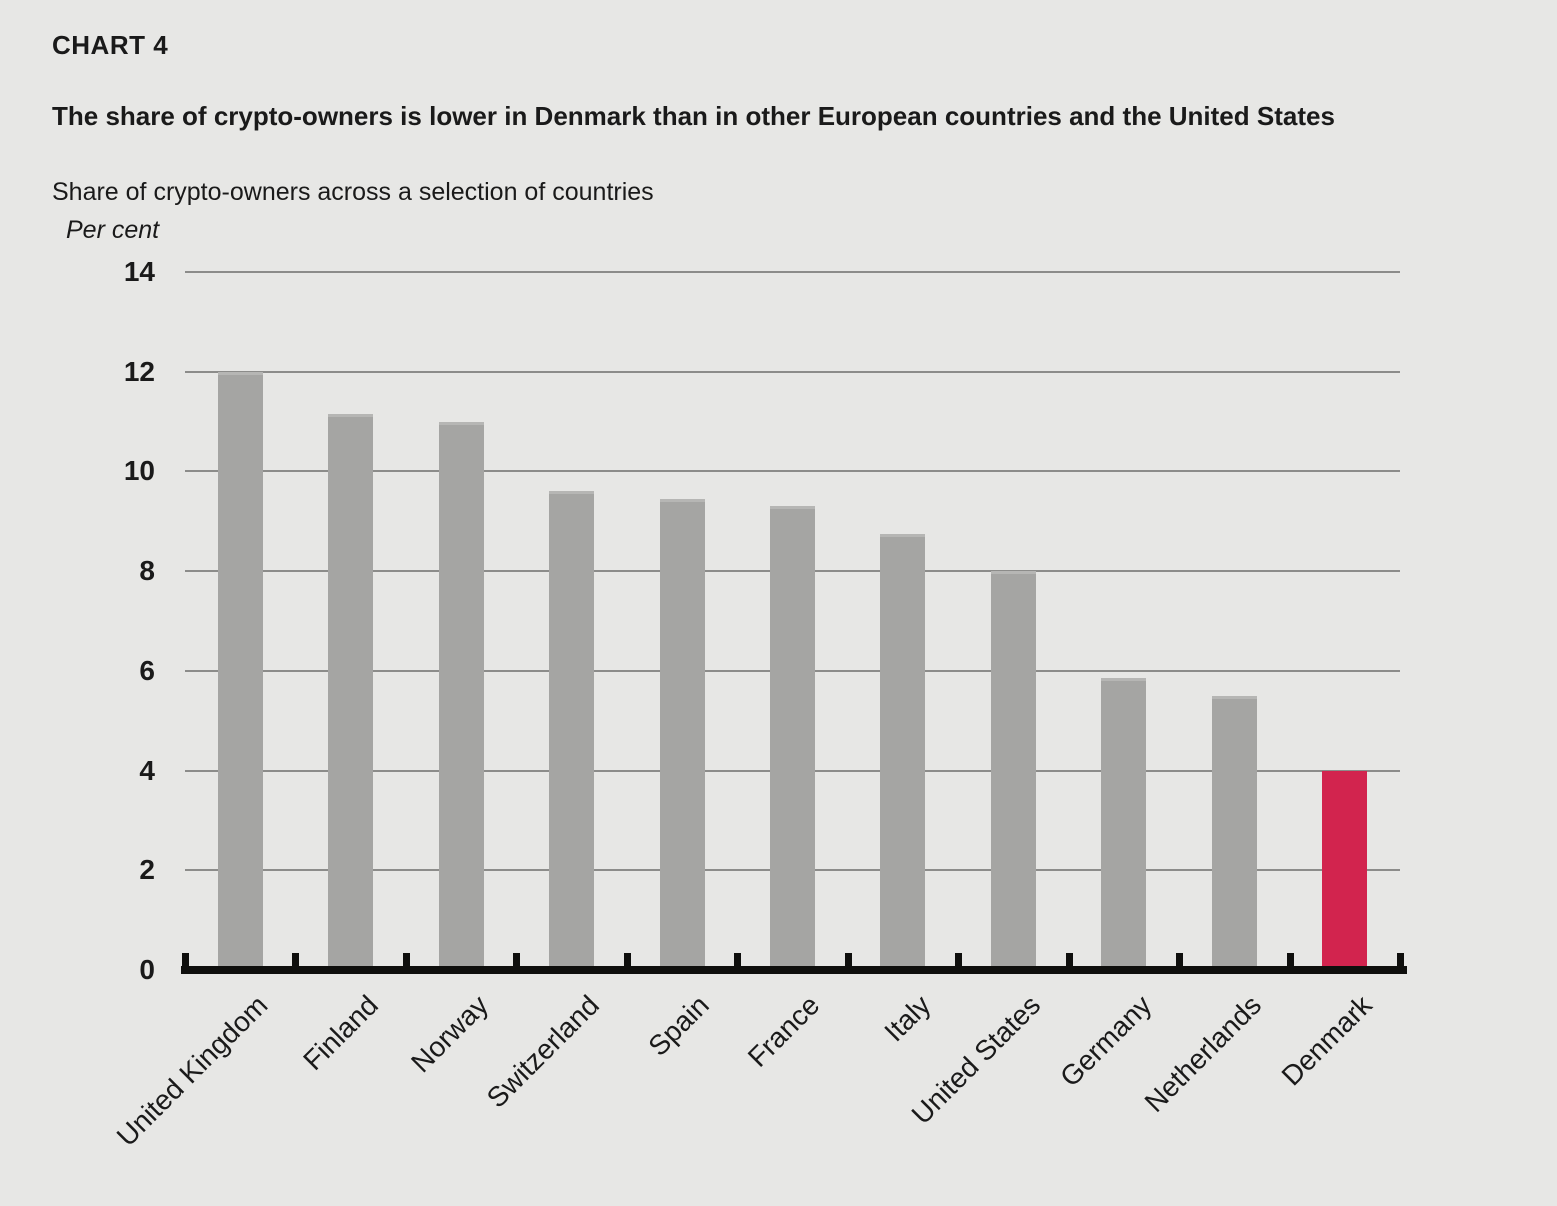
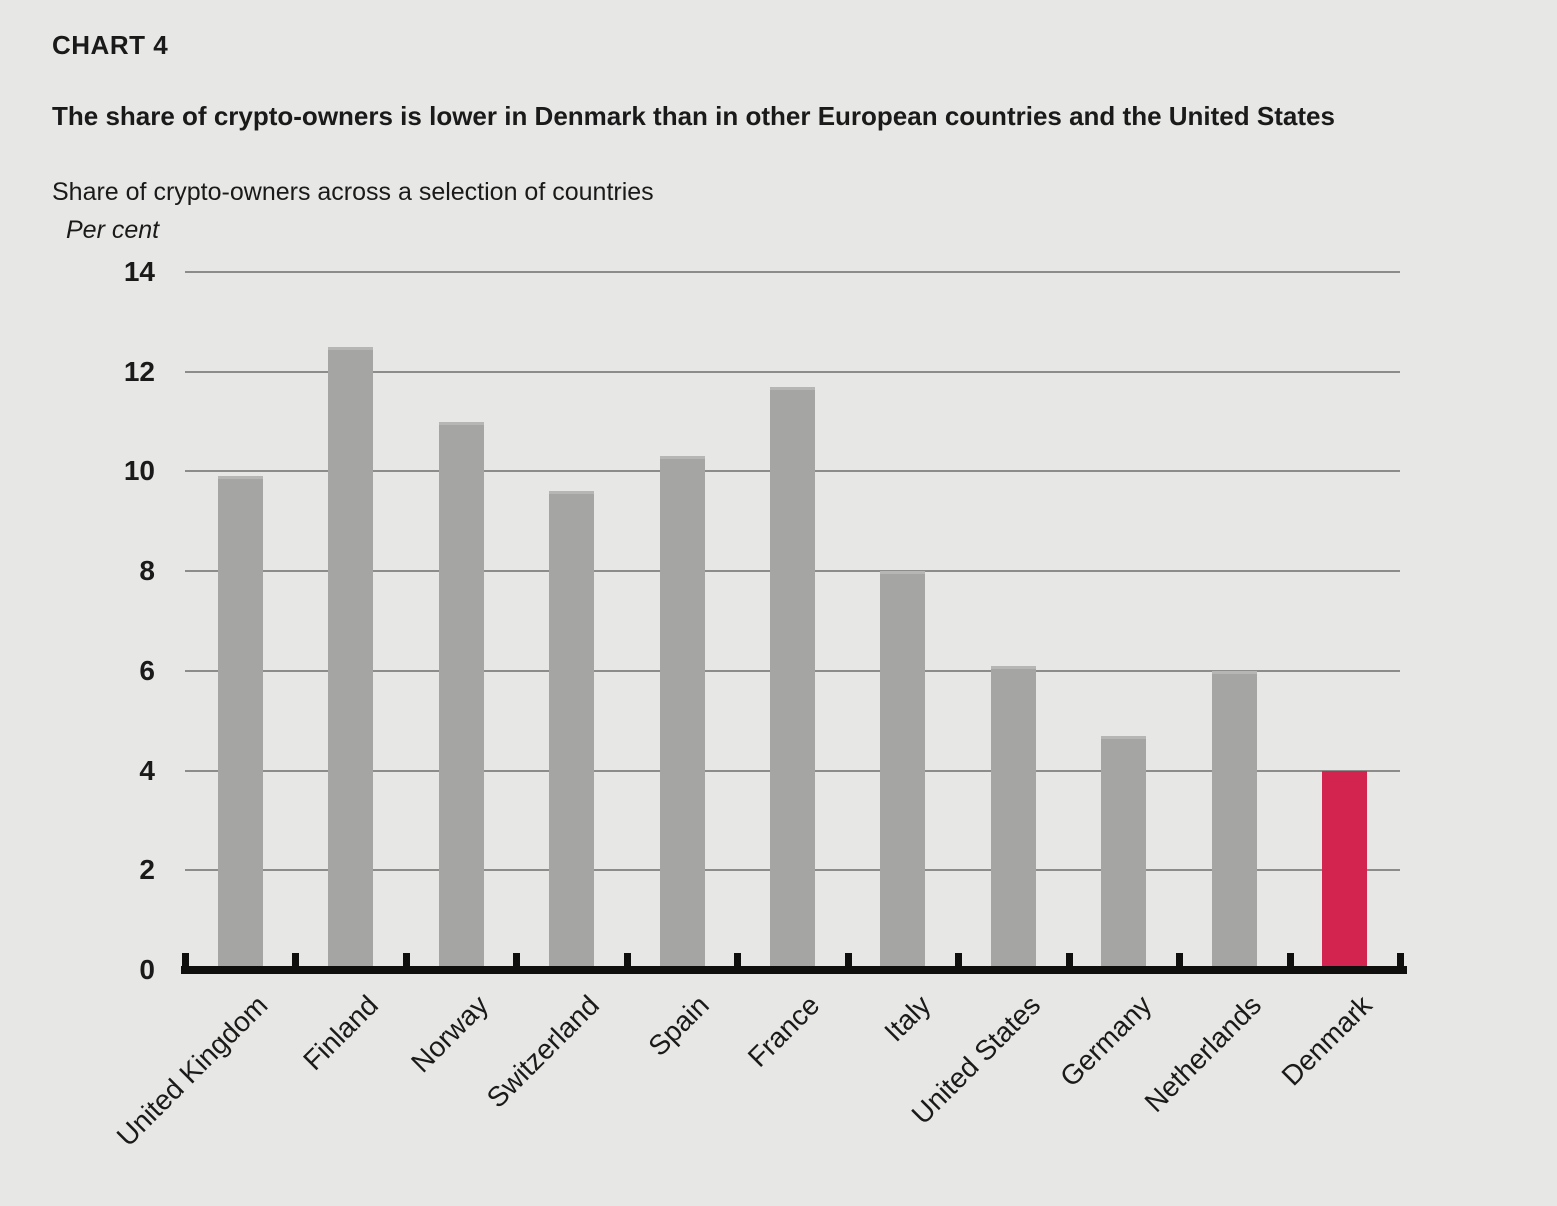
United Kingdom: 12.0 -> 9.9
Finland: 11.2 -> 12.5
Spain: 9.4 -> 10.3
France: 9.3 -> 11.7
Italy: 8.8 -> 8.0
United States: 8.0 -> 6.1
Germany: 5.8 -> 4.7
Netherlands: 5.5 -> 6.0
